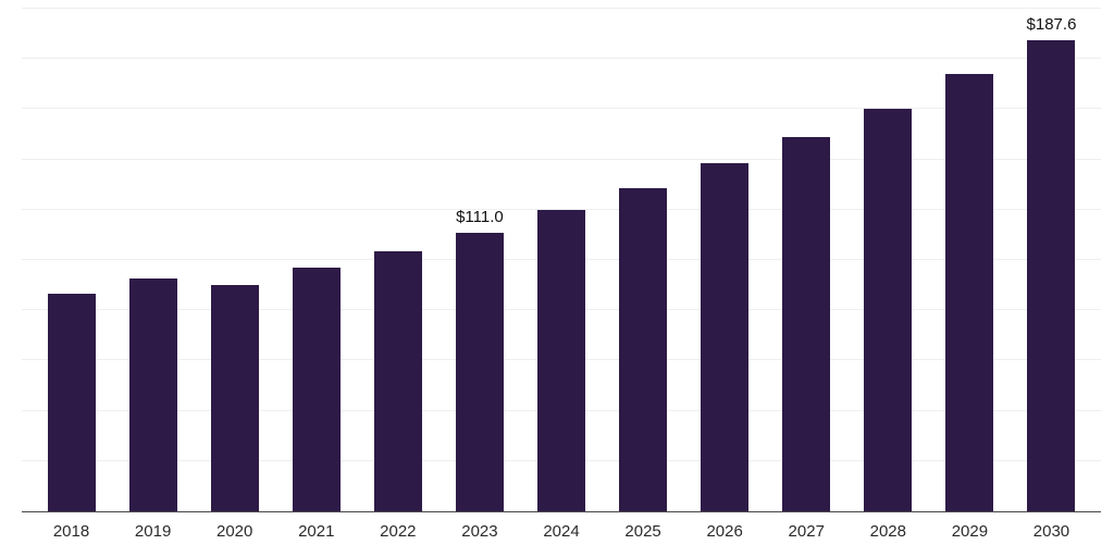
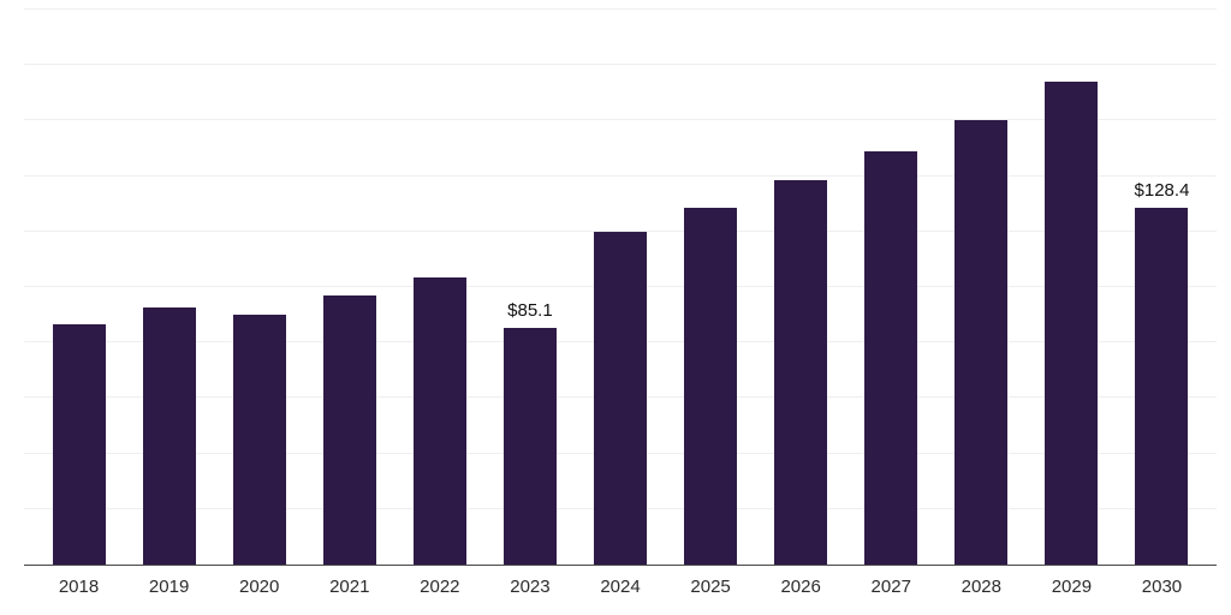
2023: $111.0 -> $85.1
2030: $187.6 -> $128.4
